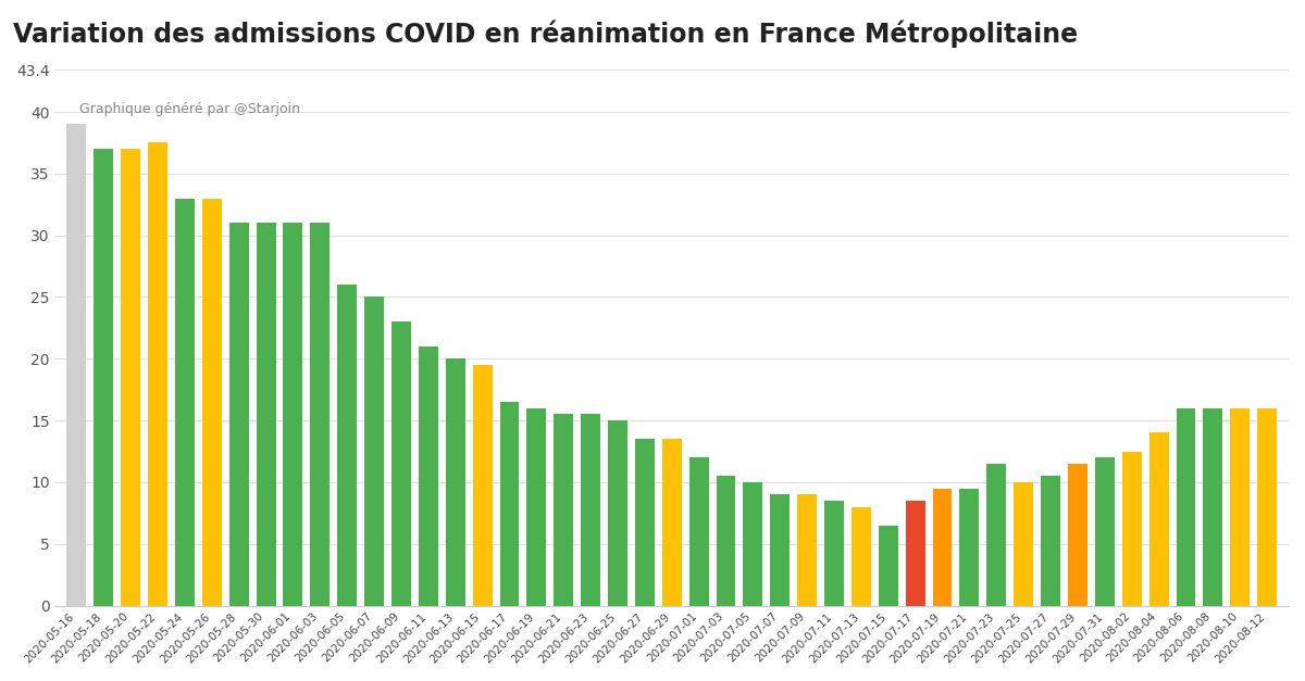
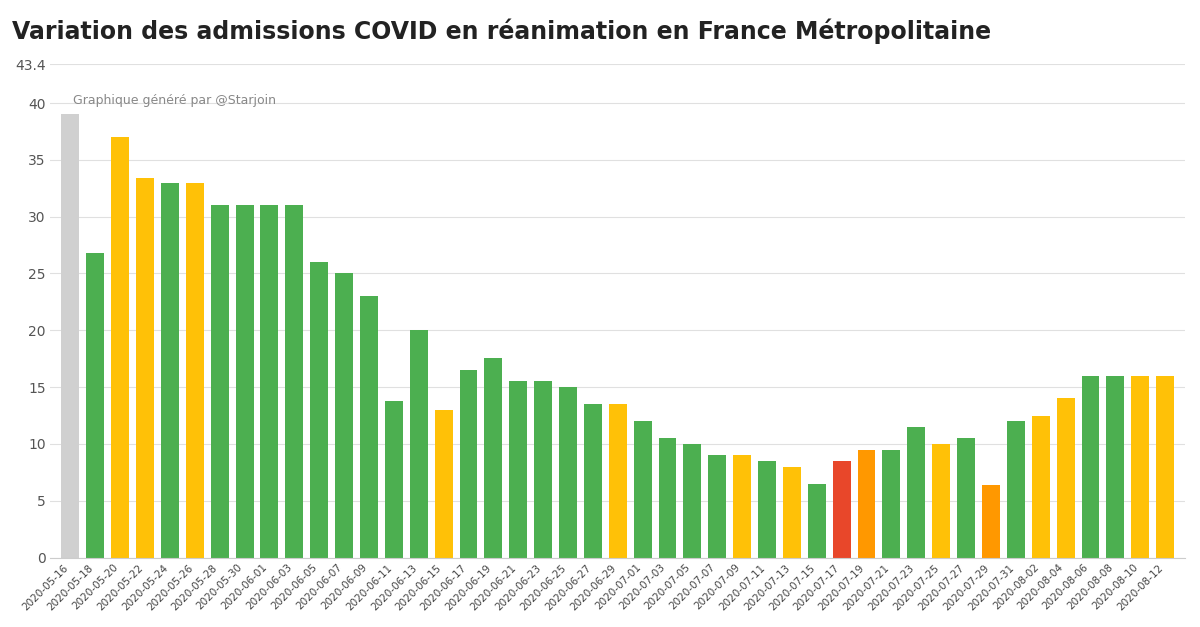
2020-05-18: 37.0 -> 26.8
2020-05-22: 37.5 -> 33.4
2020-06-11: 21.0 -> 13.8
2020-06-15: 19.5 -> 13.0
2020-06-19: 16.0 -> 17.6
2020-07-29: 11.5 -> 6.4
